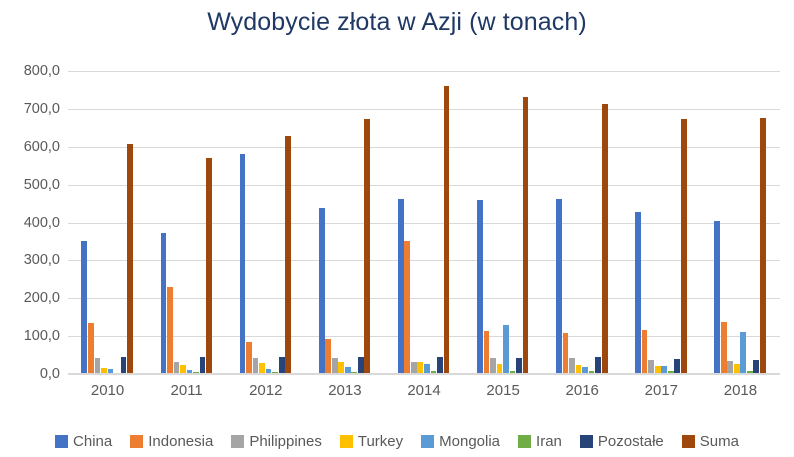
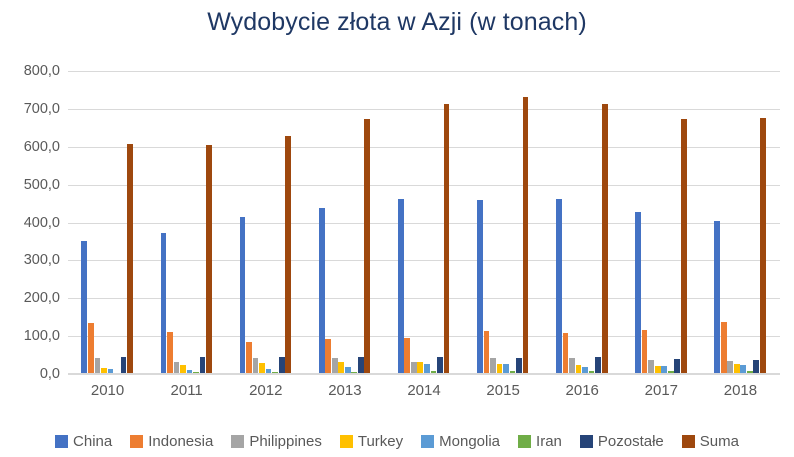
Indonesia/2011: 230 -> 110
Suma/2011: 570 -> 600
China/2012: 580 -> 410
Indonesia/2014: 350 -> 100
Suma/2014: 760 -> 710
Mongolia/2015: 130 -> 30
Mongolia/2018: 110 -> 20
